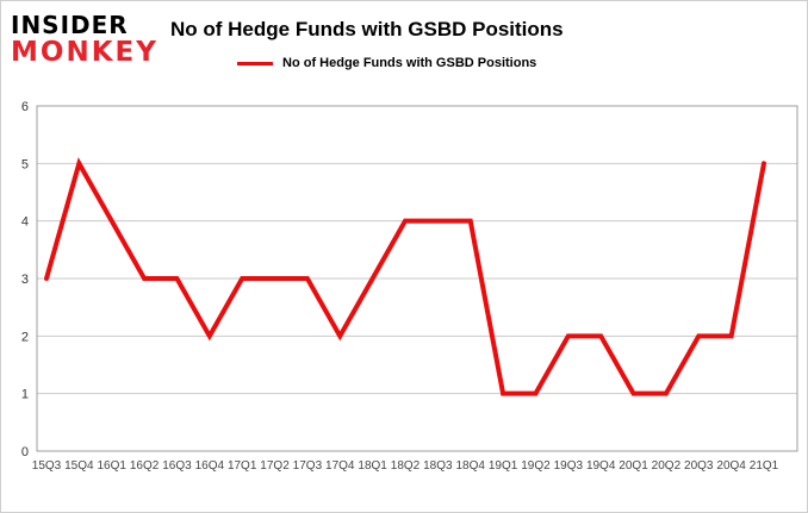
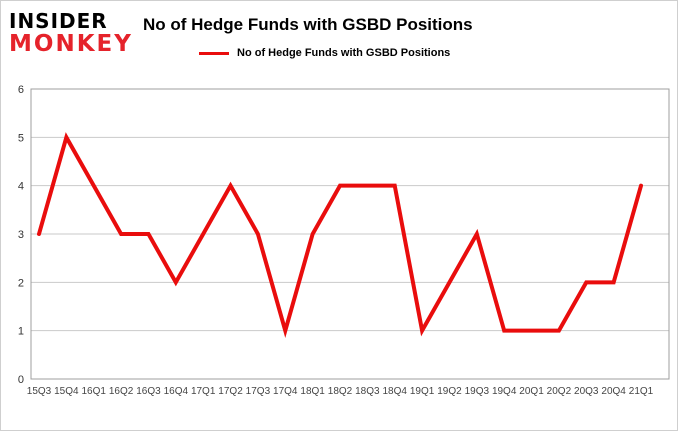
17Q2: 3 -> 4
17Q4: 2 -> 1
19Q2: 1 -> 2
19Q3: 2 -> 3
19Q4: 2 -> 1
21Q1: 5 -> 4
